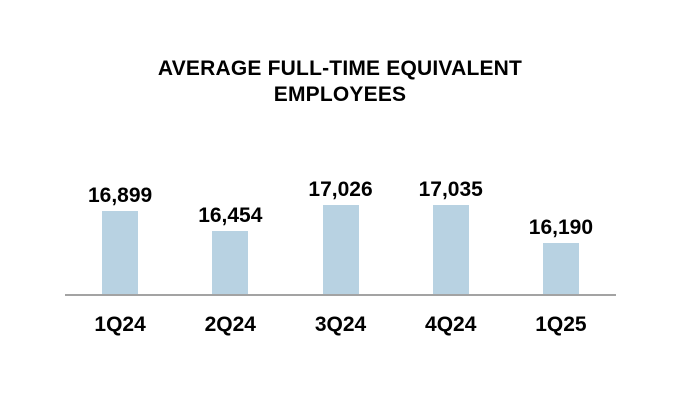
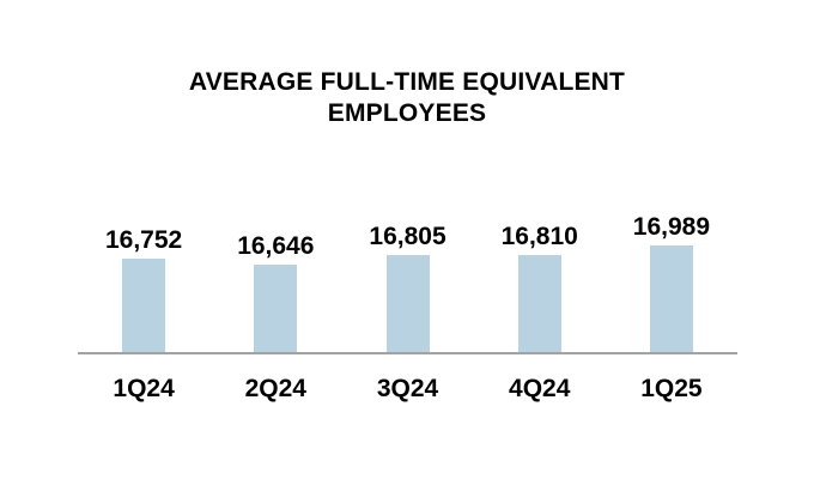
1Q24: 16,899 -> 16,752
2Q24: 16,454 -> 16,646
3Q24: 17,026 -> 16,805
4Q24: 17,035 -> 16,810
1Q25: 16,190 -> 16,989
